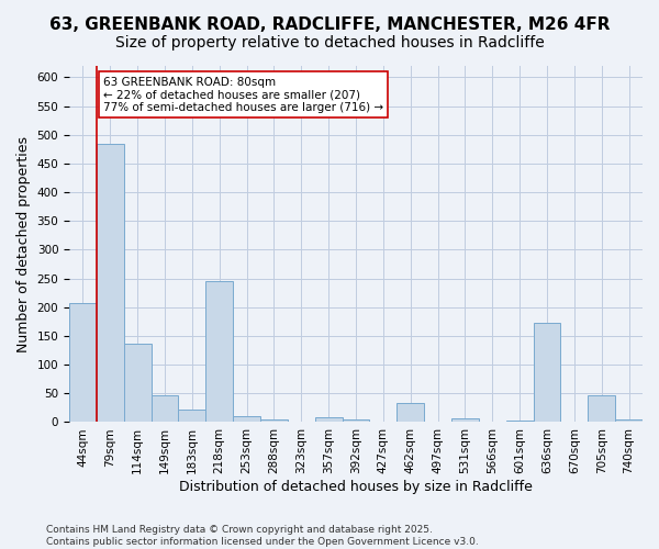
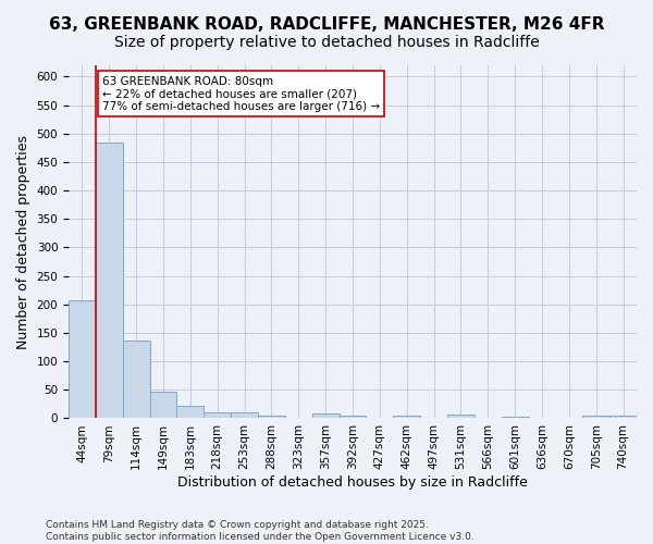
218sqm: 246 -> 11
462sqm: 34 -> 5
636sqm: 172 -> 1
705sqm: 46 -> 4
